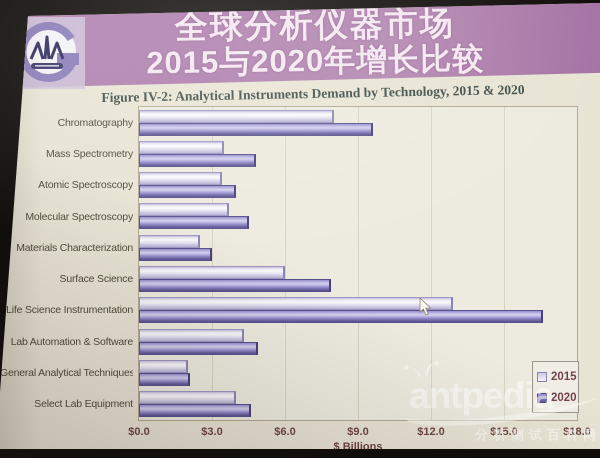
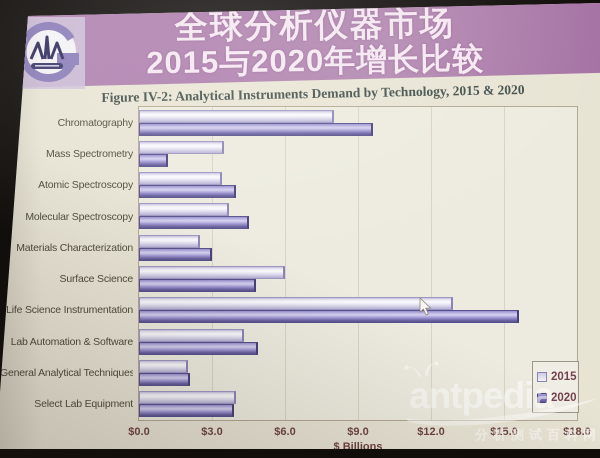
2020/Mass Spectrometry: $4.8 -> $1.2
2020/Surface Science: $7.9 -> $4.8
2020/Life Science Instrumentation: $16.6 -> $15.6
2020/Select Lab Equipment: $4.6 -> $3.9
